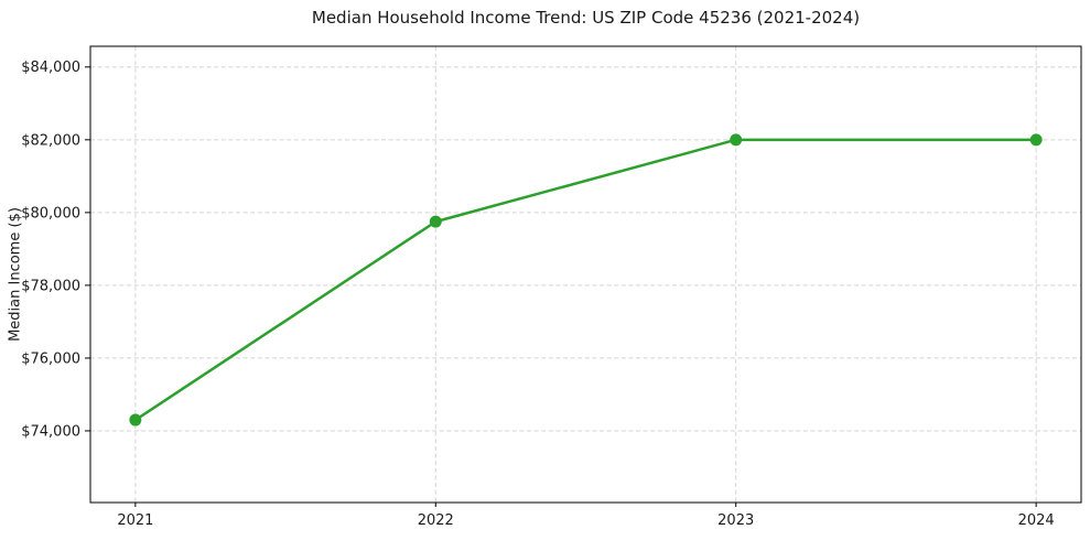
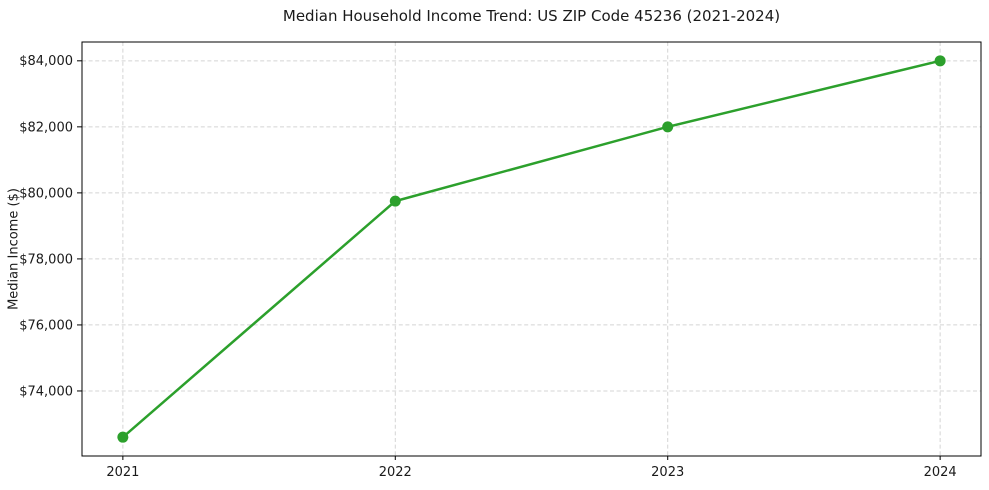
2021: $74300 -> $72600
2024: $82000 -> $84000
